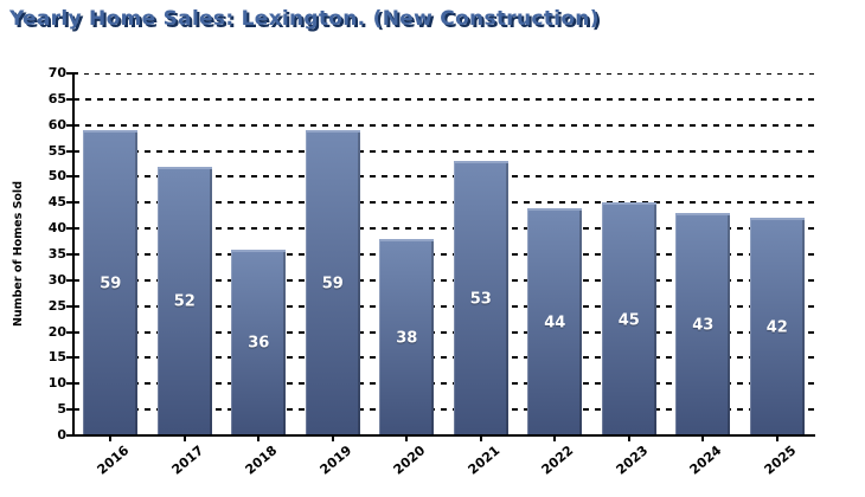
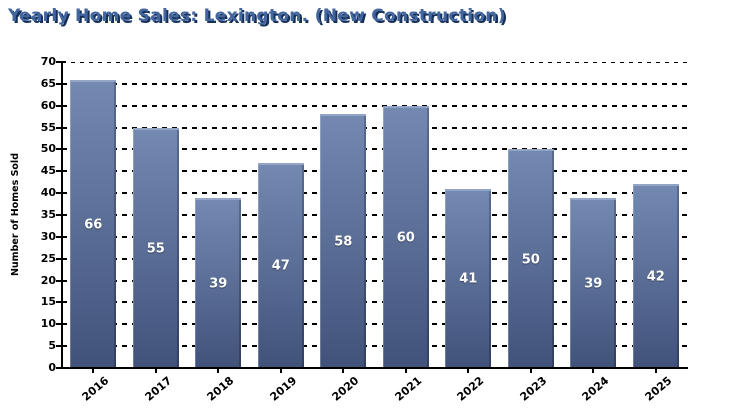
2016: 59 -> 66
2017: 52 -> 55
2018: 36 -> 39
2019: 59 -> 47
2020: 38 -> 58
2021: 53 -> 60
2022: 44 -> 41
2023: 45 -> 50
2024: 43 -> 39
